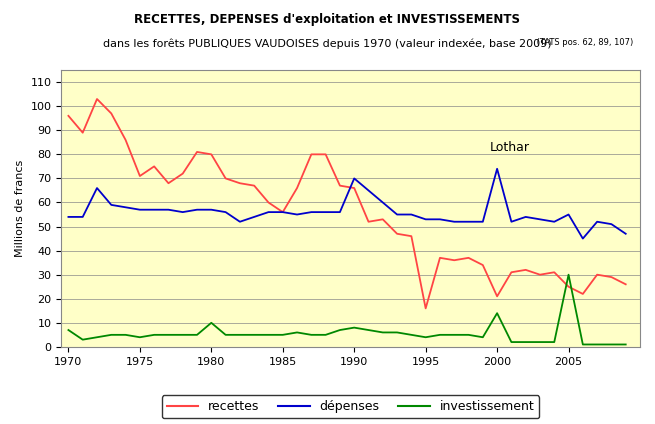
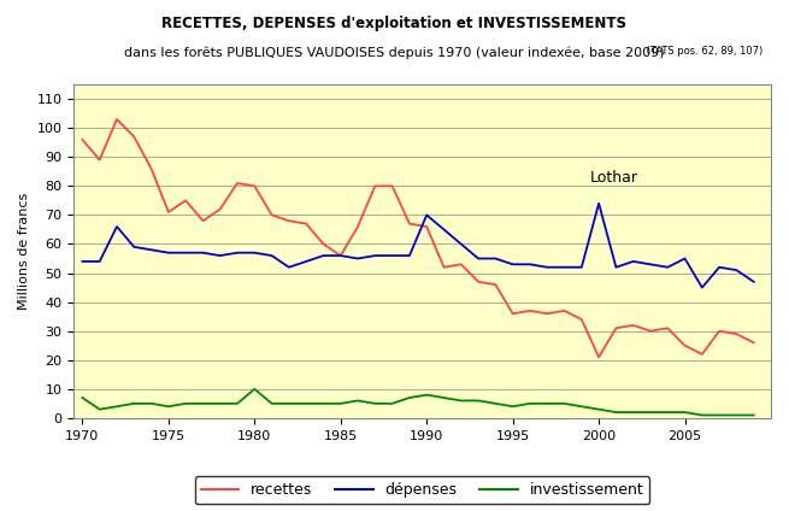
recettes/1995: 16 -> 36
investissement/2000: 14 -> 3
investissement/2005: 30 -> 2
